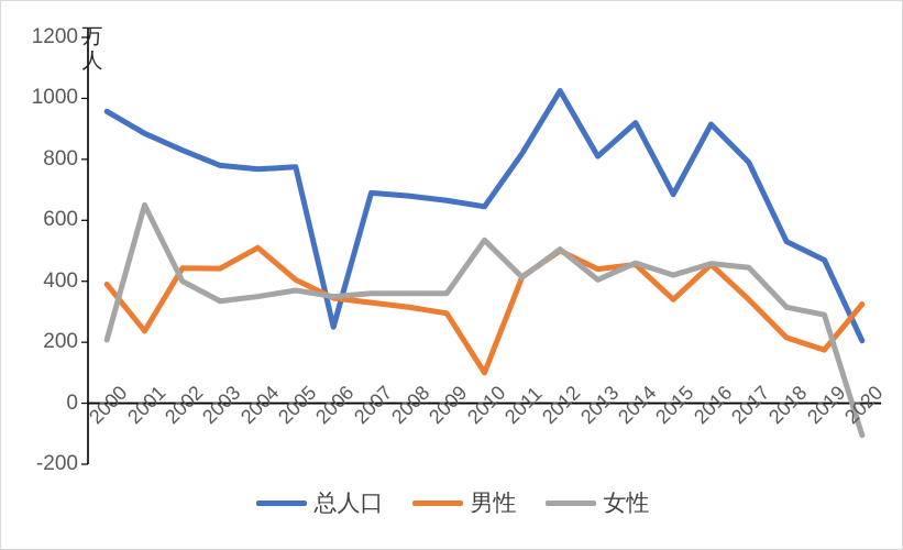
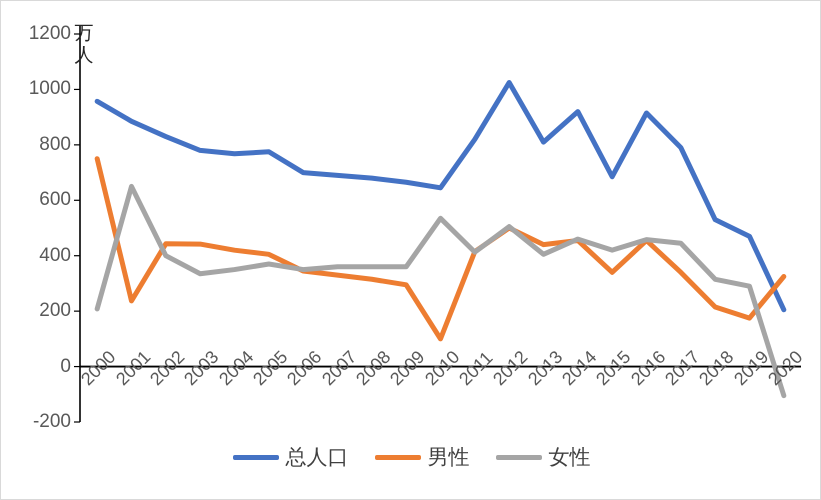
男性/2000: 390 -> 750
男性/2004: 510 -> 420
总人口/2006: 250 -> 700
